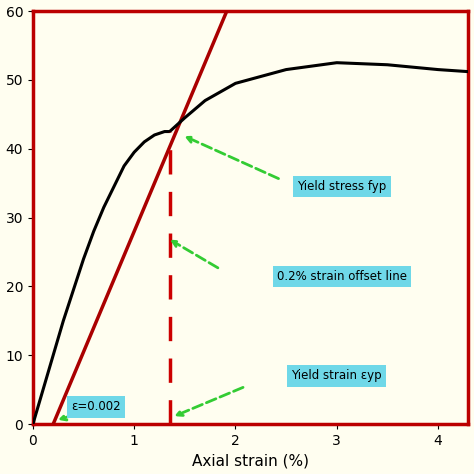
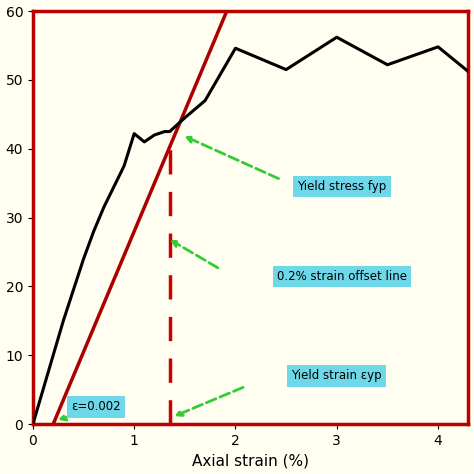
1: 39.5 -> 42.2
2: 49.5 -> 54.6
3: 52.5 -> 56.2
4: 51.5 -> 54.8
